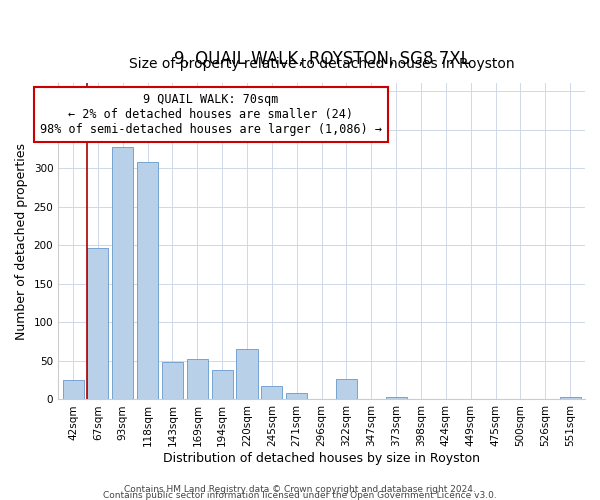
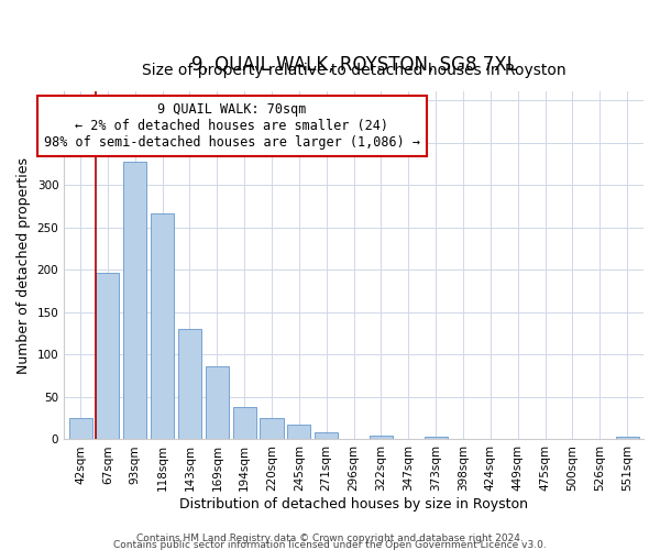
118sqm: 308 -> 267
143sqm: 48 -> 130
169sqm: 52 -> 86
220sqm: 66 -> 25
322sqm: 26 -> 5
